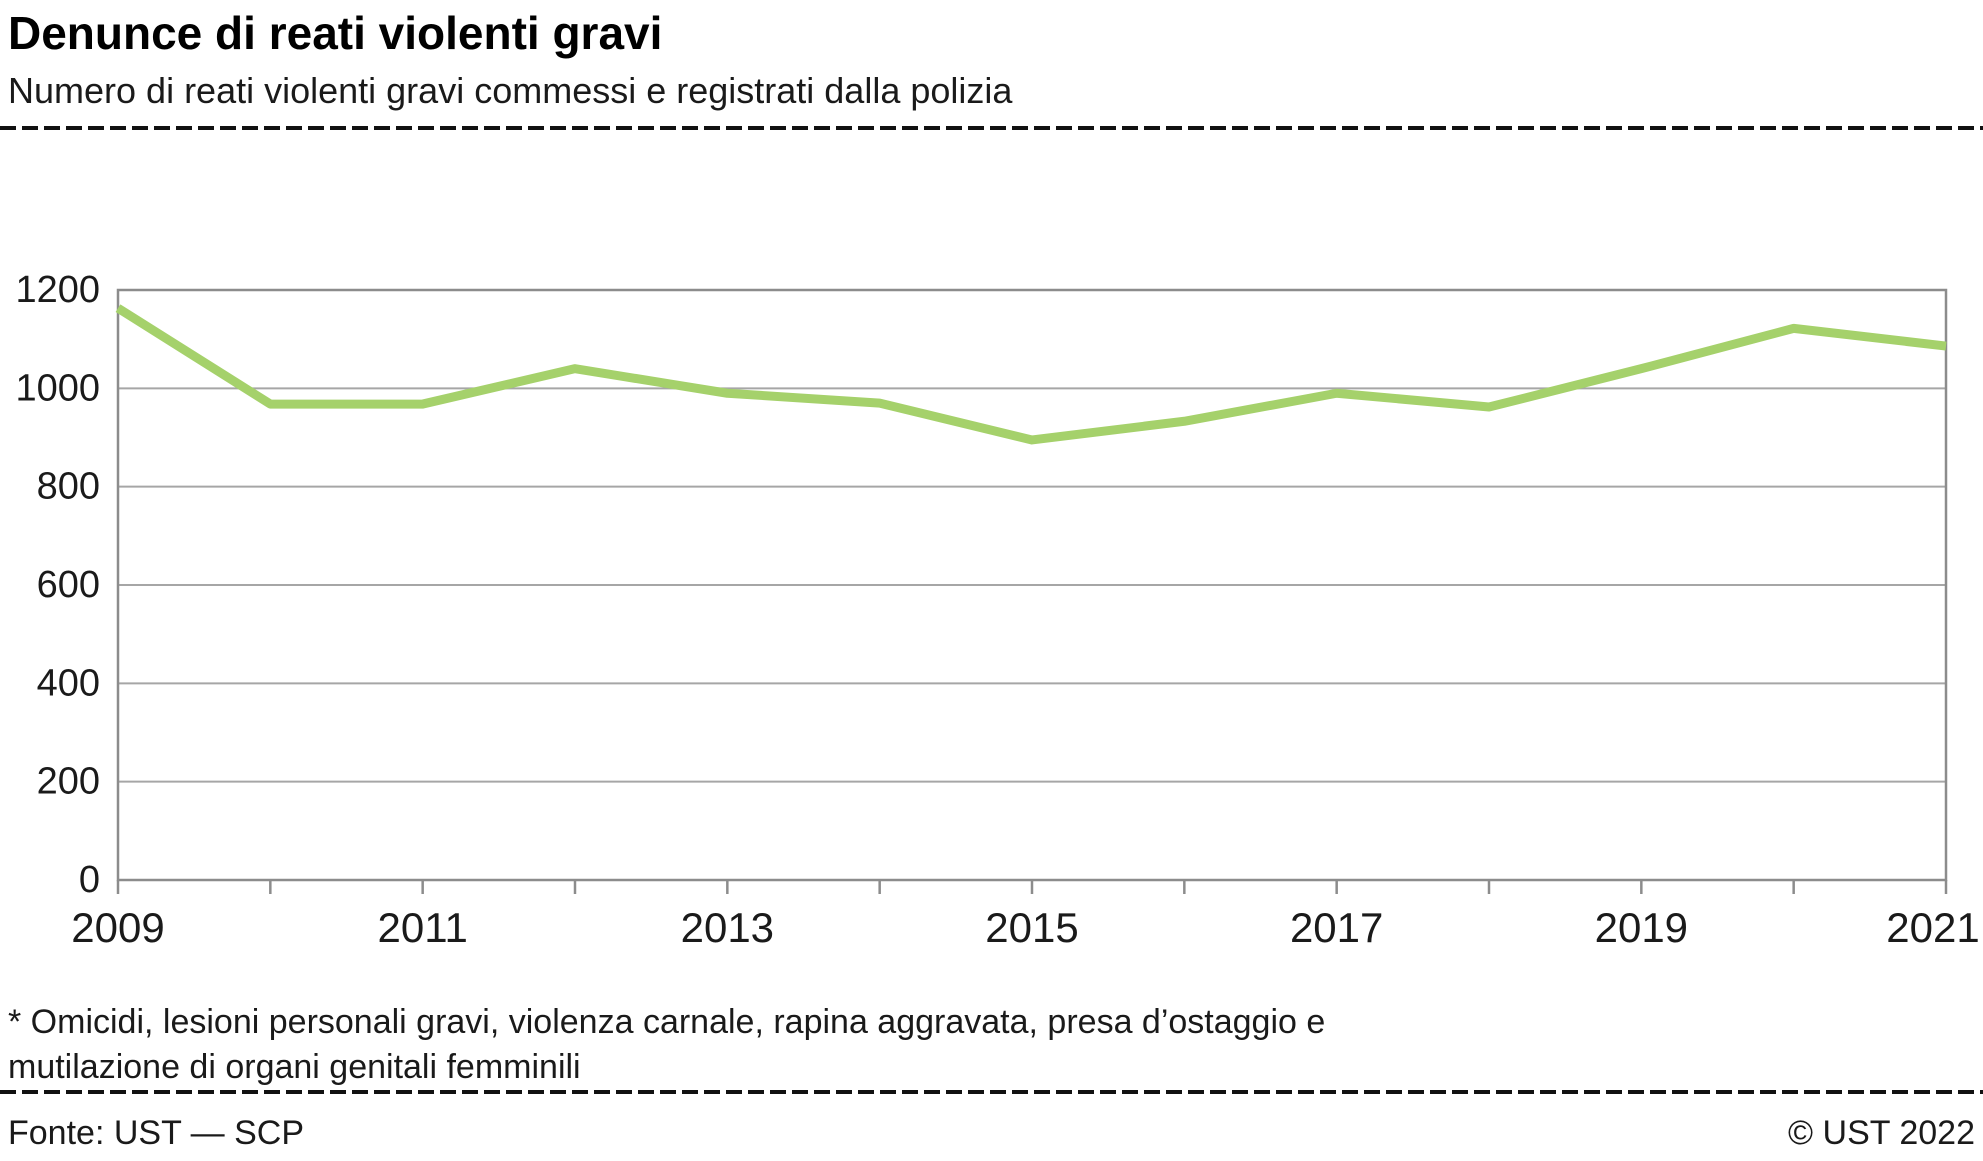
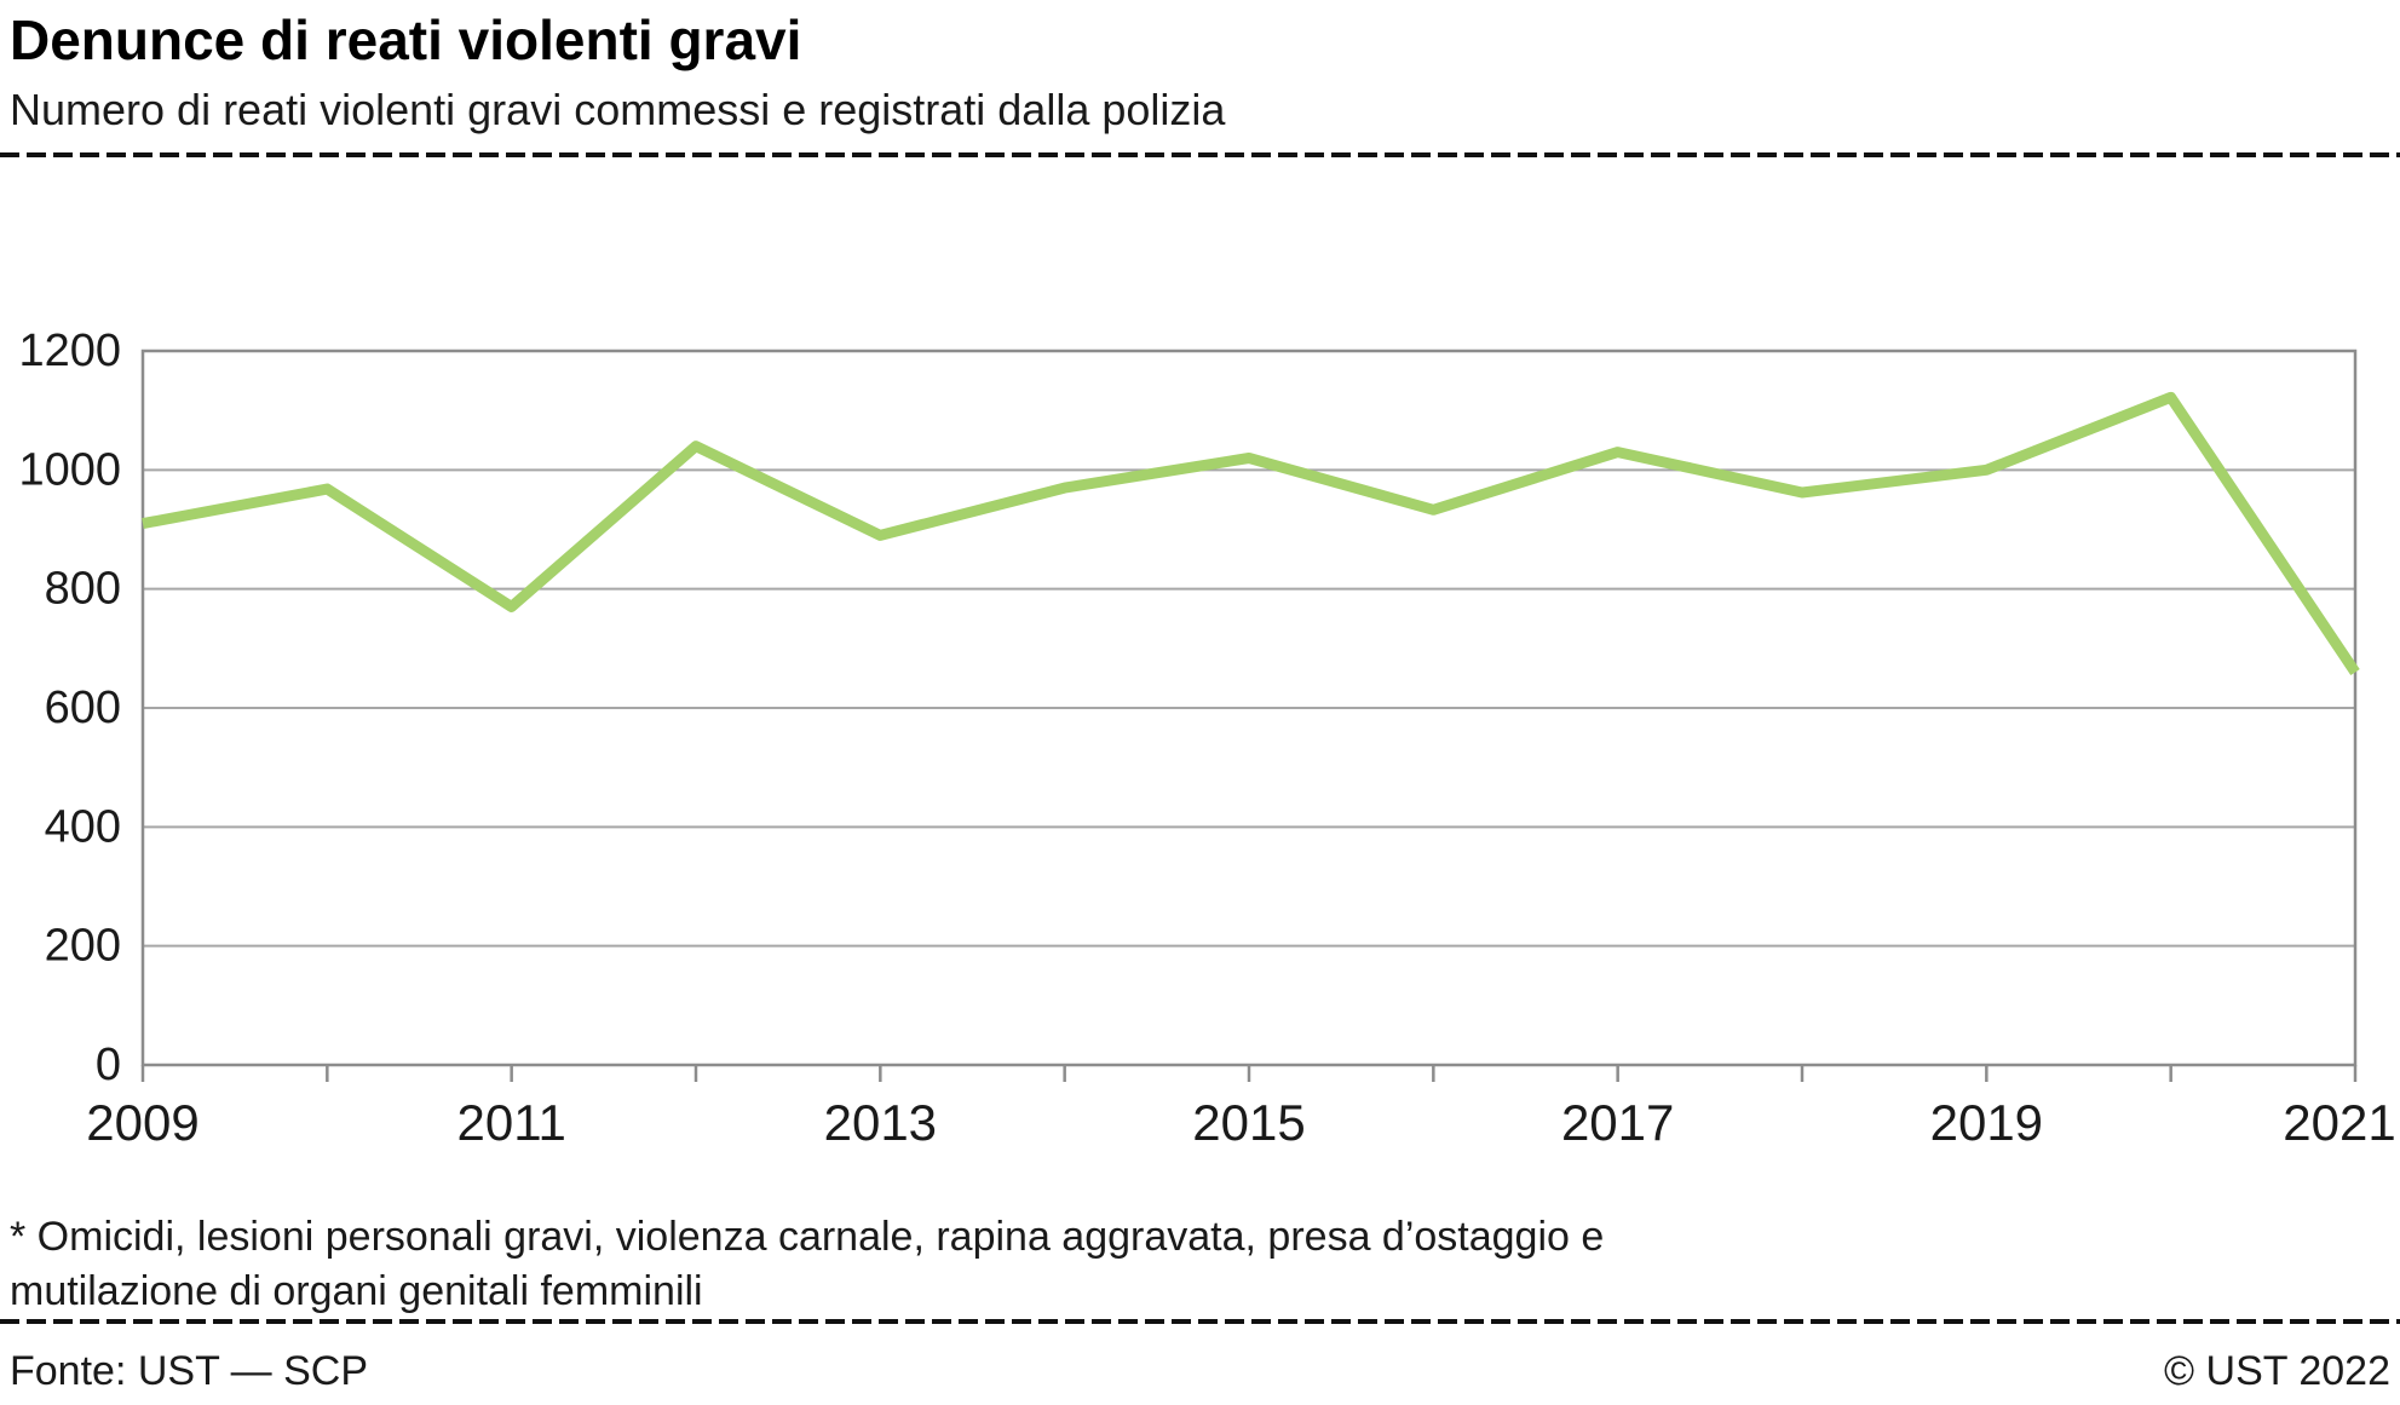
2009: 1160 -> 910
2011: 970 -> 770
2013: 990 -> 890
2015: 900 -> 1020
2017: 990 -> 1030
2019: 1040 -> 1000
2021: 1090 -> 660
